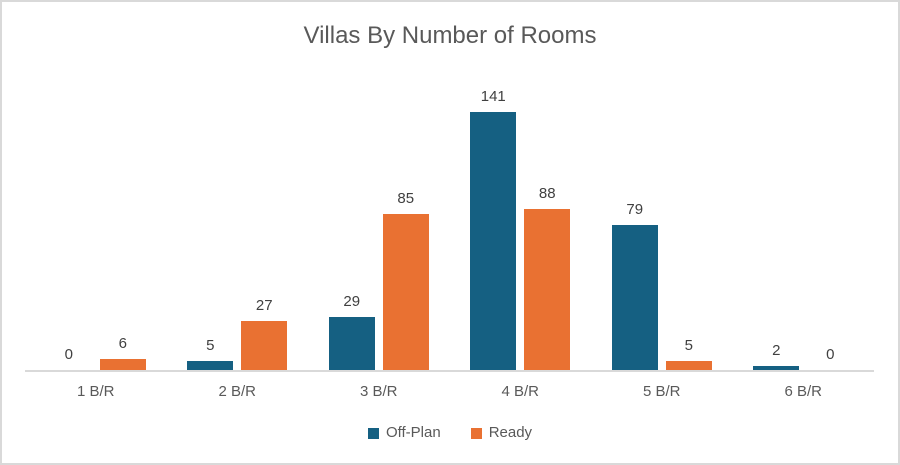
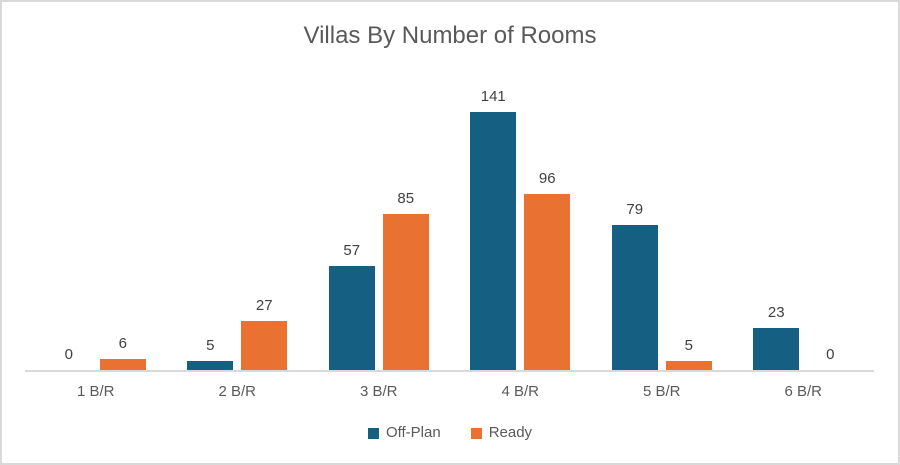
Off-Plan/3 B/R: 29 -> 57
Ready/4 B/R: 88 -> 96
Off-Plan/6 B/R: 2 -> 23
